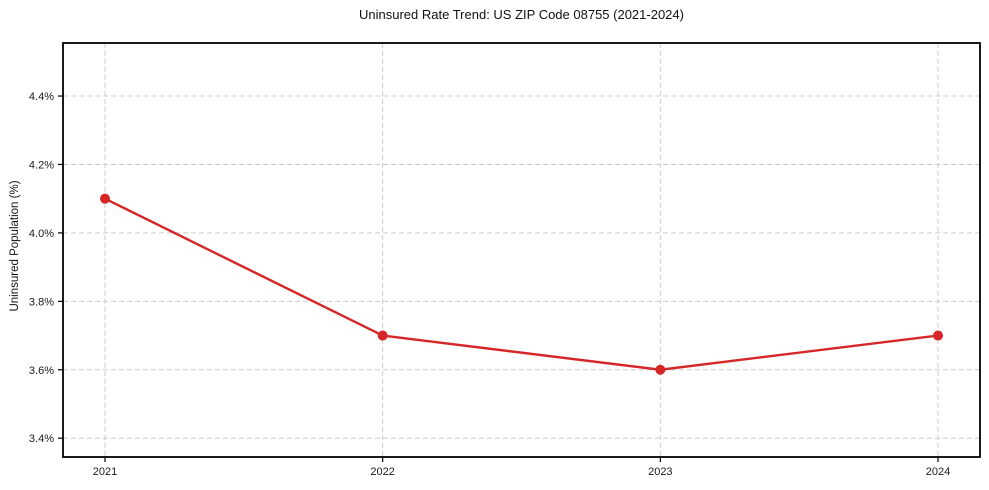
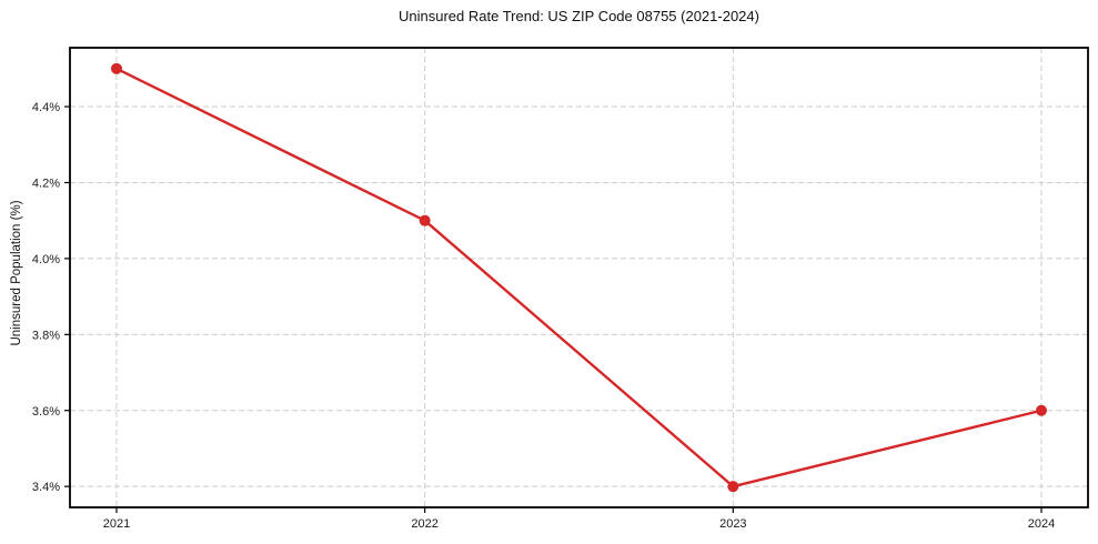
2021: 4.1% -> 4.5%
2022: 3.7% -> 4.1%
2023: 3.6% -> 3.4%
2024: 3.7% -> 3.6%
